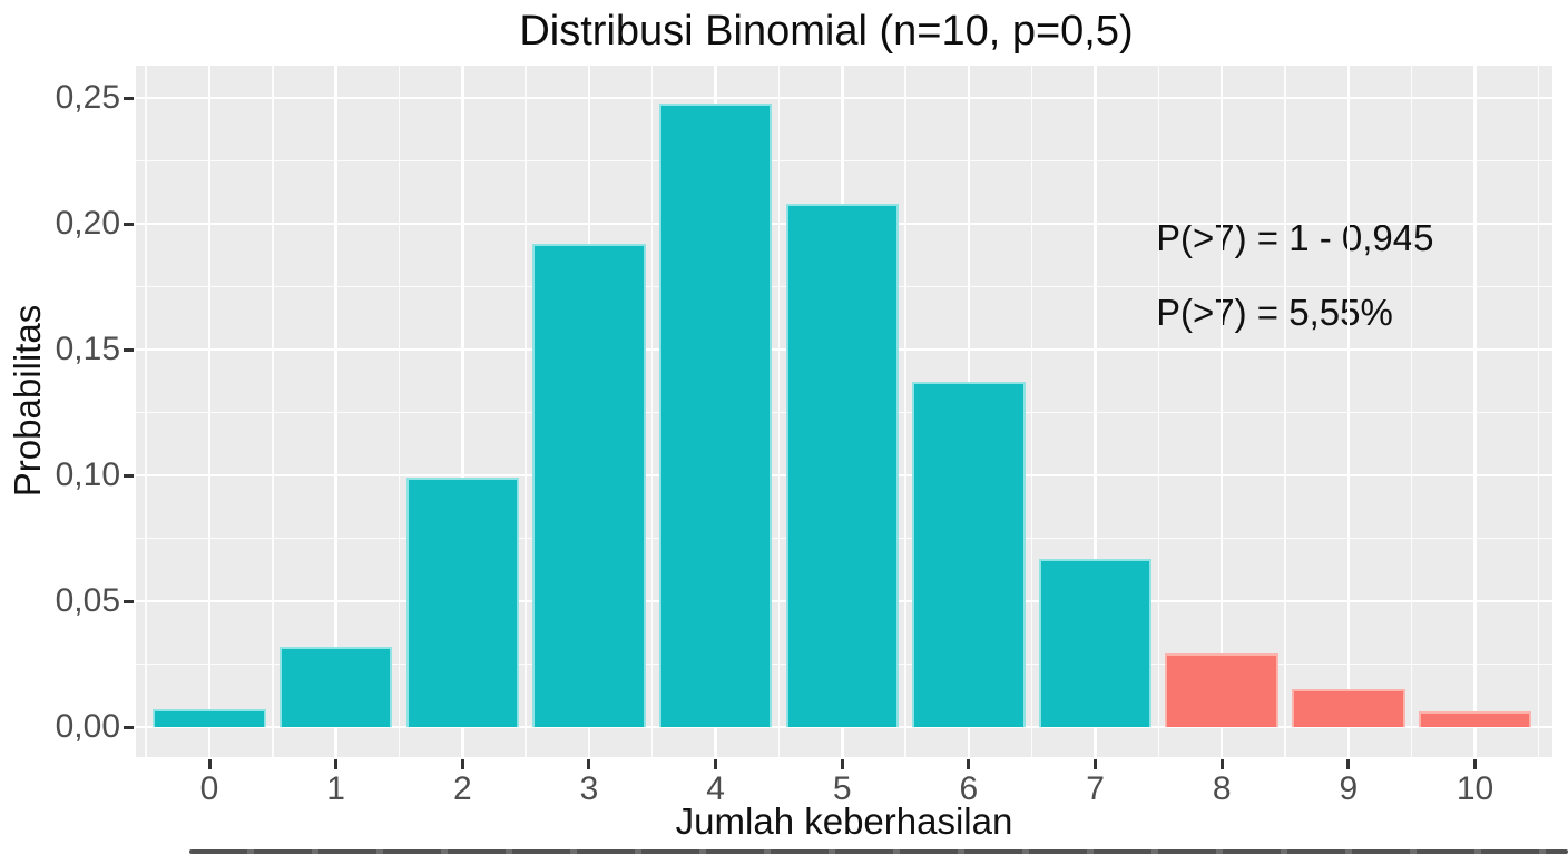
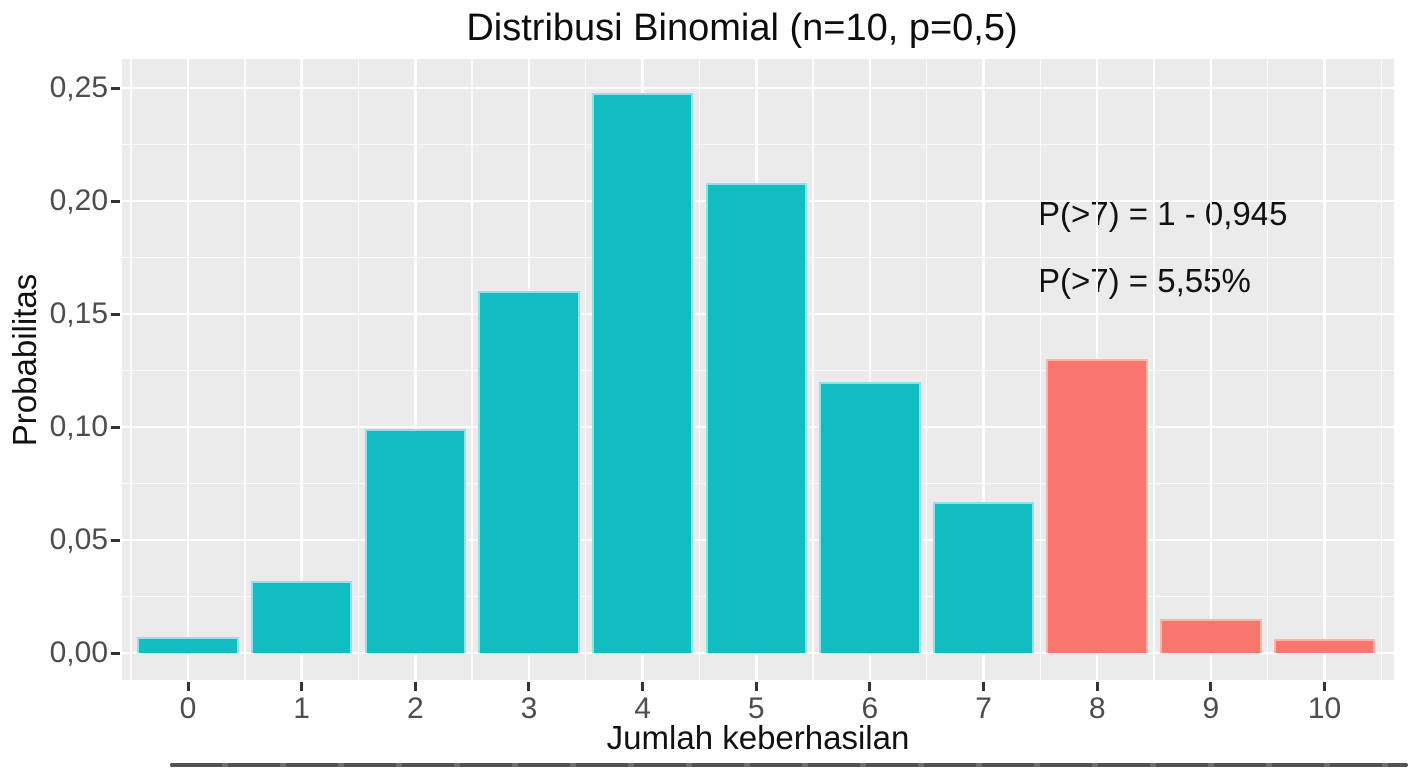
3: 0,19 -> 0,16
6: 0,14 -> 0,12
8: 0,03 -> 0,13
